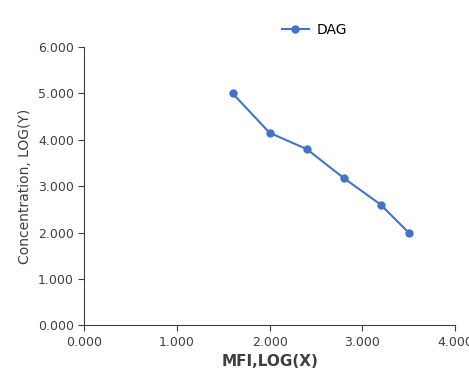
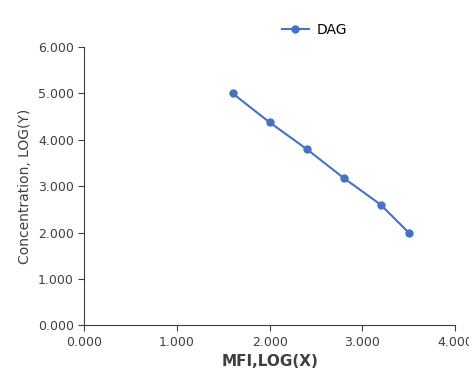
2.000: 4.15 -> 4.38
